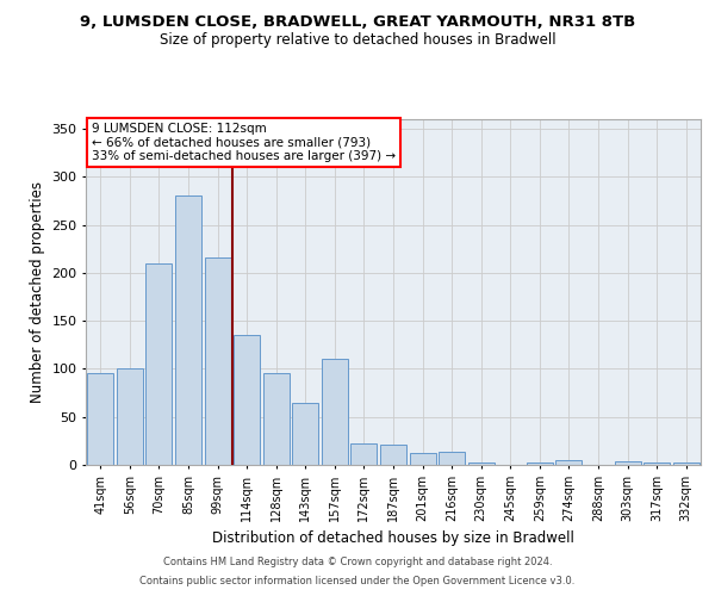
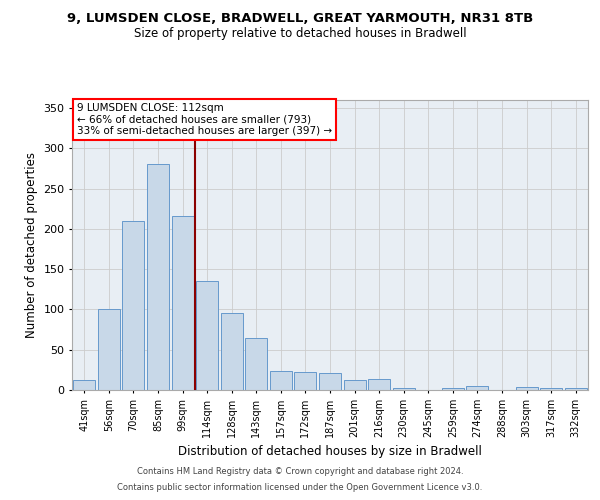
41sqm: 96 -> 13
157sqm: 110 -> 24
